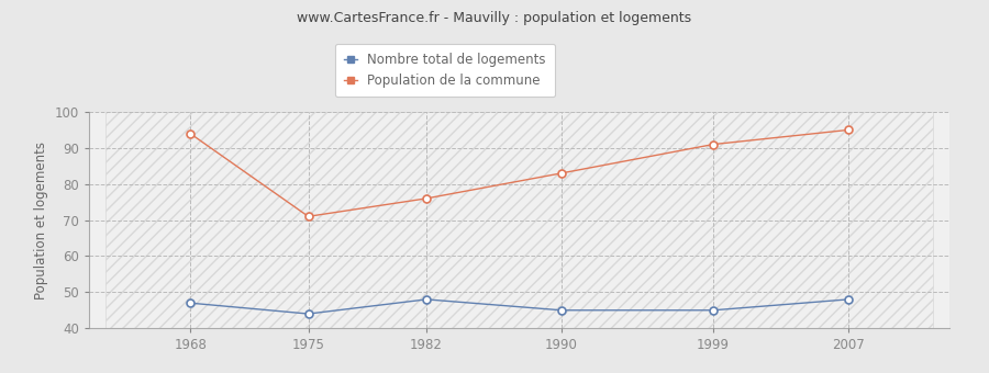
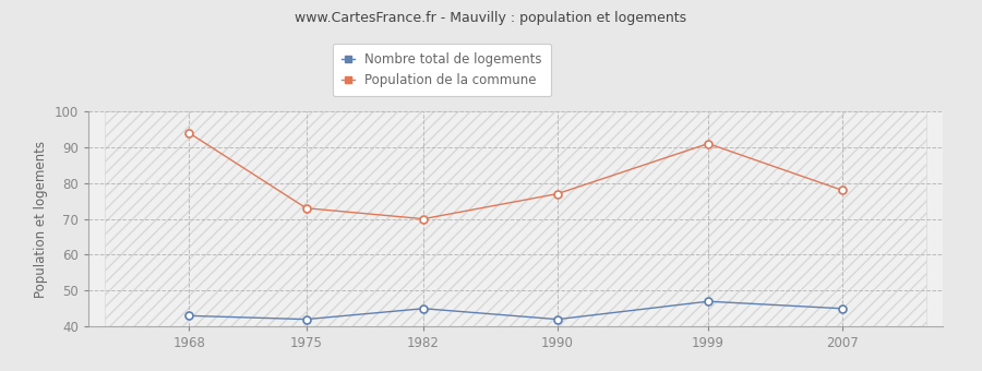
Nombre total de logements/1968: 47 -> 43
Nombre total de logements/1975: 44 -> 42
Population de la commune/1975: 71 -> 73
Nombre total de logements/1982: 48 -> 45
Population de la commune/1982: 76 -> 70
Nombre total de logements/1990: 45 -> 42
Population de la commune/1990: 83 -> 77
Nombre total de logements/1999: 45 -> 47
Nombre total de logements/2007: 48 -> 45
Population de la commune/2007: 95 -> 78
